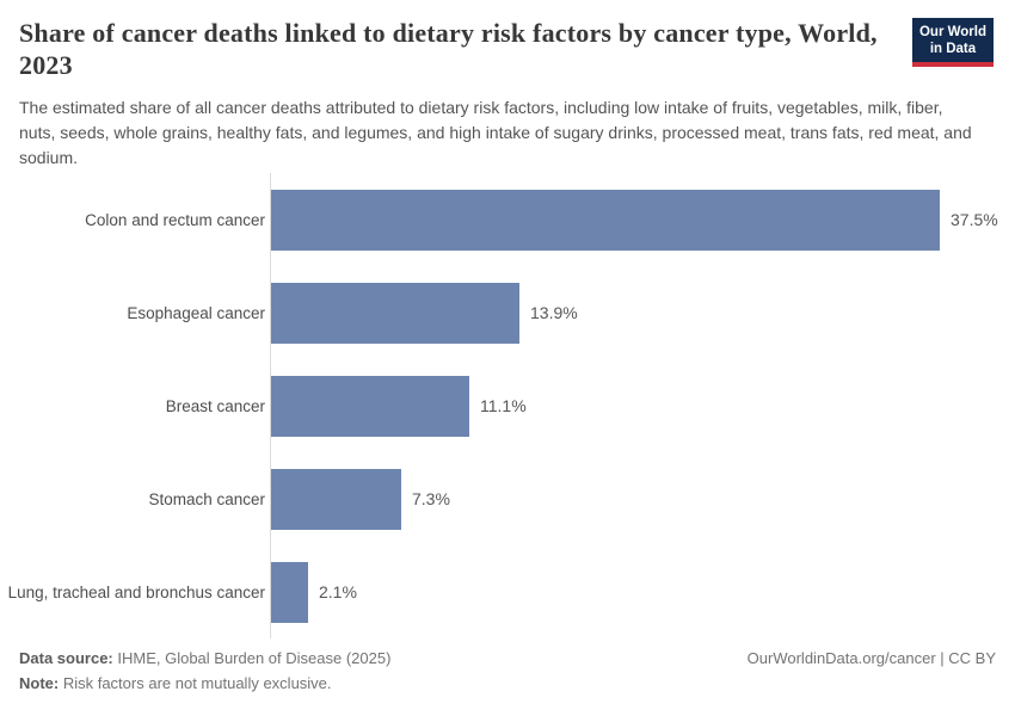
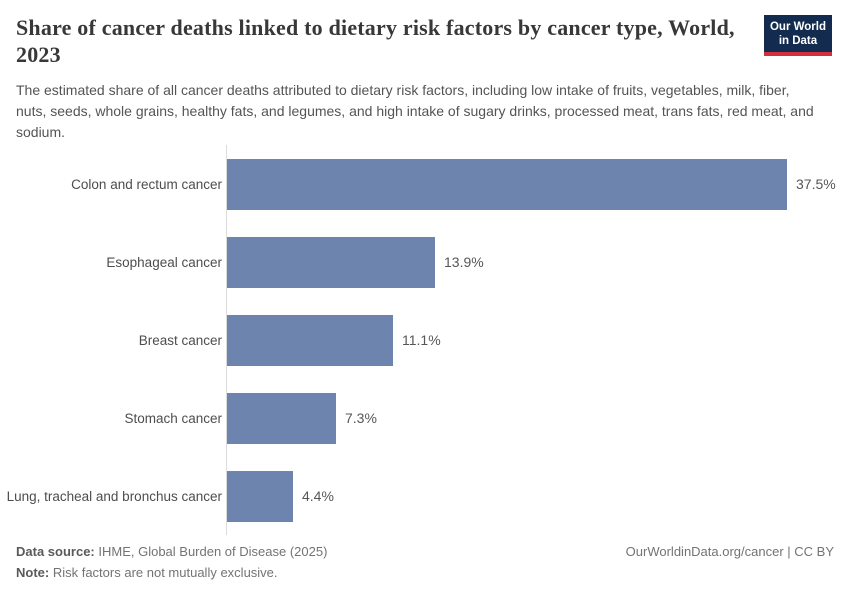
Lung, tracheal and bronchus cancer: 2.1% -> 4.4%
